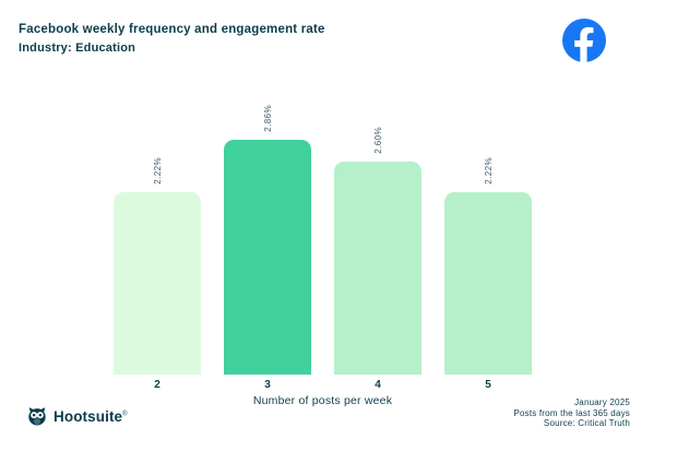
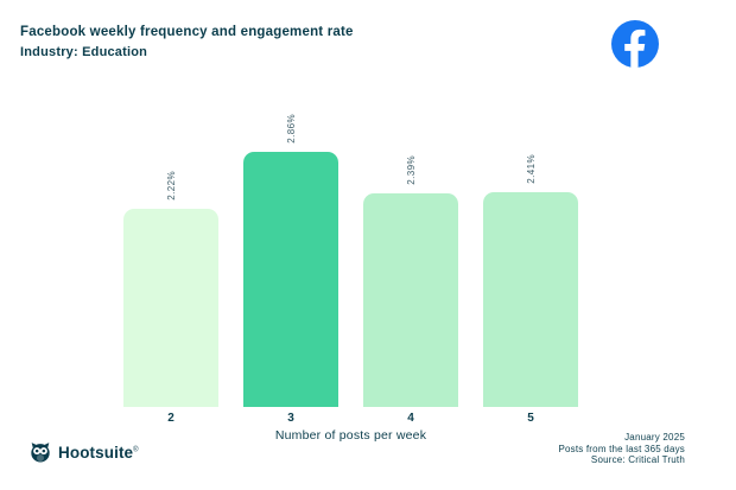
4: 2.60% -> 2.39%
5: 2.22% -> 2.41%
